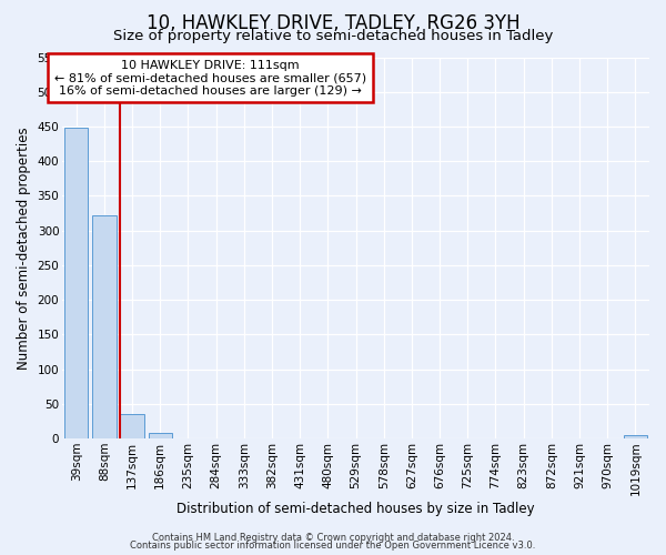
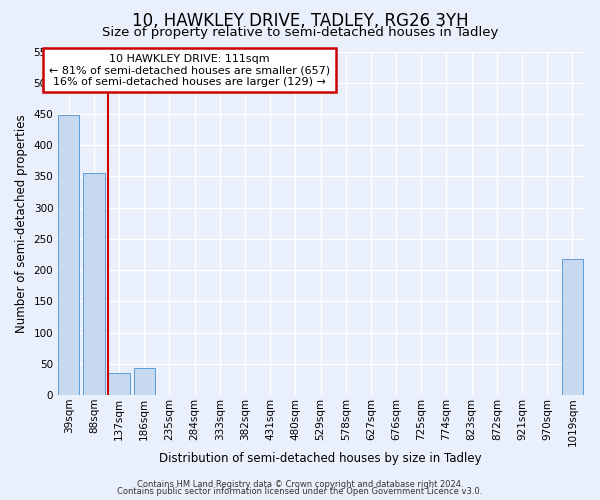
88sqm: 322 -> 356
186sqm: 8 -> 44
1019sqm: 5 -> 218
